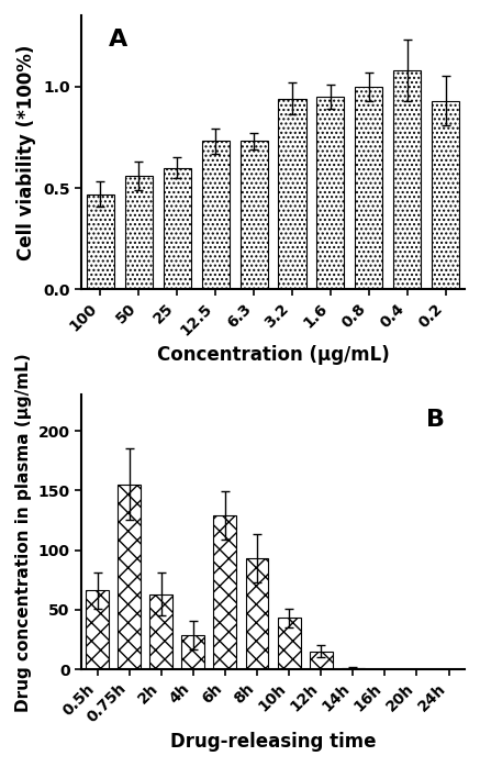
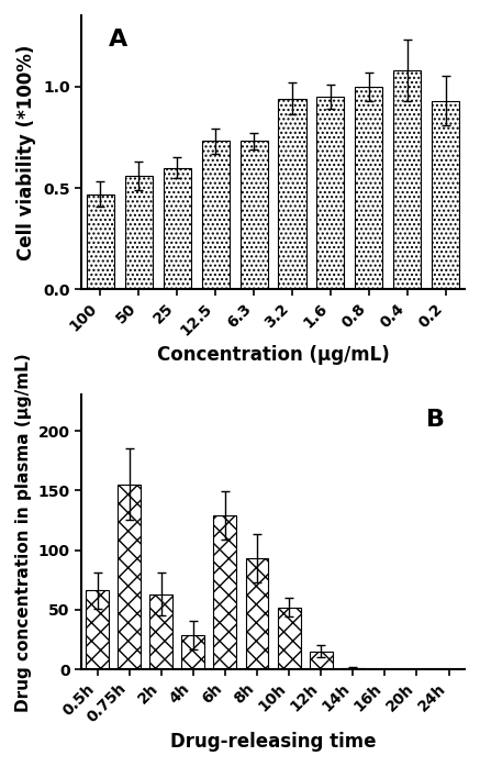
10h: 43 -> 52
